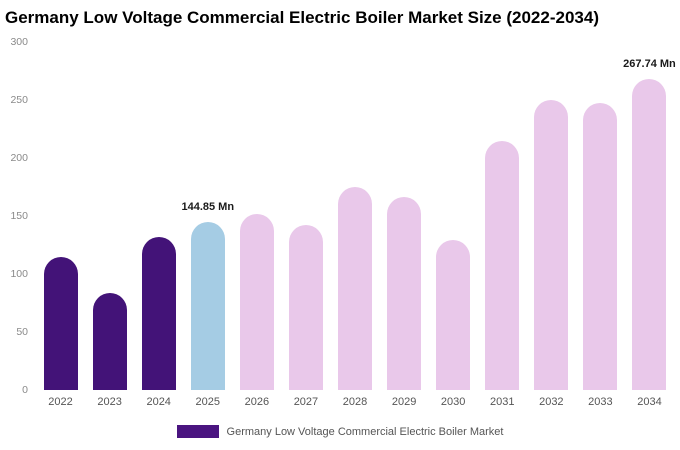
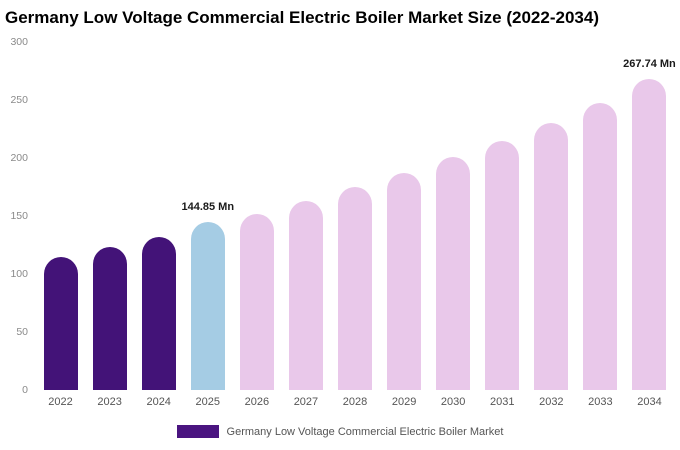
2023: 84 -> 123
2027: 142 -> 163
2029: 166 -> 187
2030: 129 -> 201
2032: 250 -> 230
